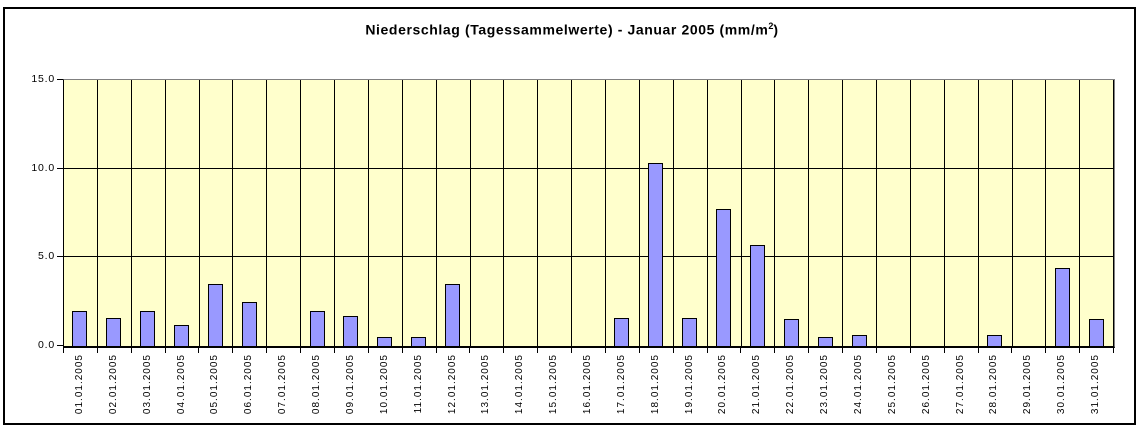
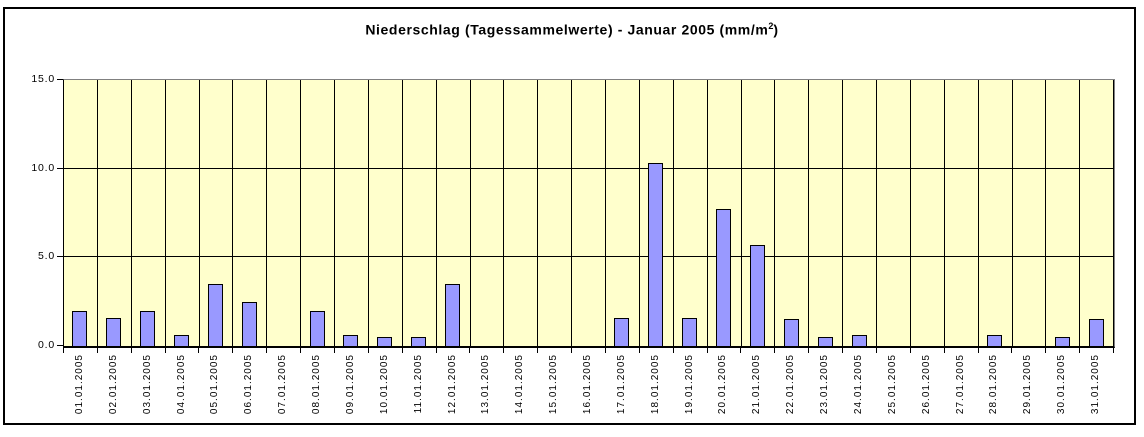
04.01.2005: 1.2 -> 0.6
09.01.2005: 1.7 -> 0.6
30.01.2005: 4.4 -> 0.5
